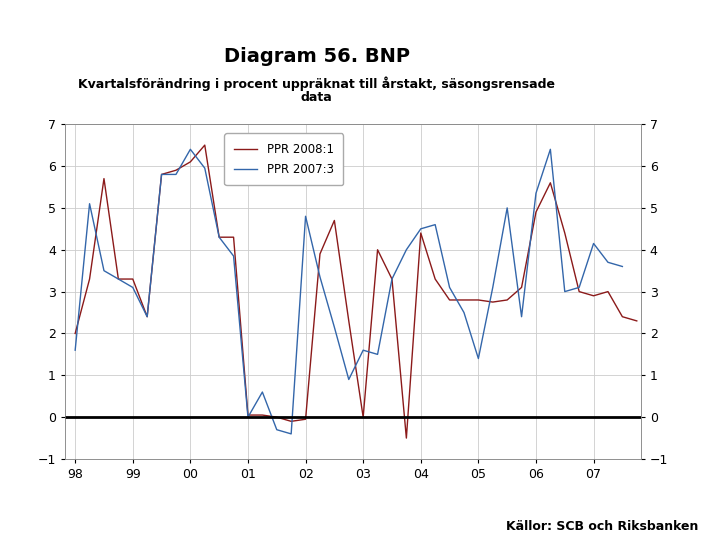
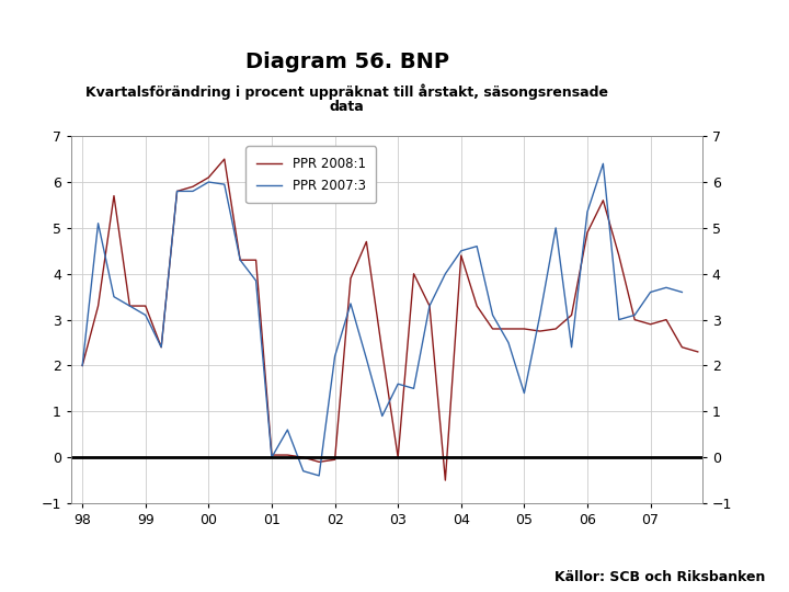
PPR 2007:3/98: 1.60 -> 2.00
PPR 2007:3/00: 6.40 -> 6.00
PPR 2007:3/02: 4.80 -> 2.20
PPR 2007:3/07: 4.15 -> 3.60
